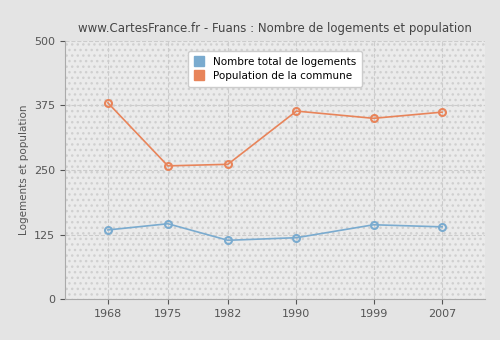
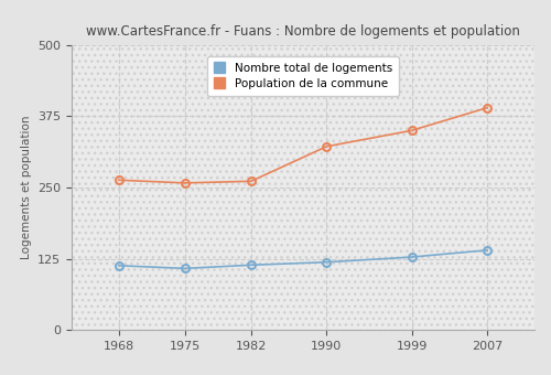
Nombre total de logements/1968: 134 -> 113
Population de la commune/1968: 380 -> 263
Nombre total de logements/1975: 146 -> 108
Population de la commune/1990: 364 -> 322
Nombre total de logements/1999: 144 -> 128
Population de la commune/2007: 362 -> 390
